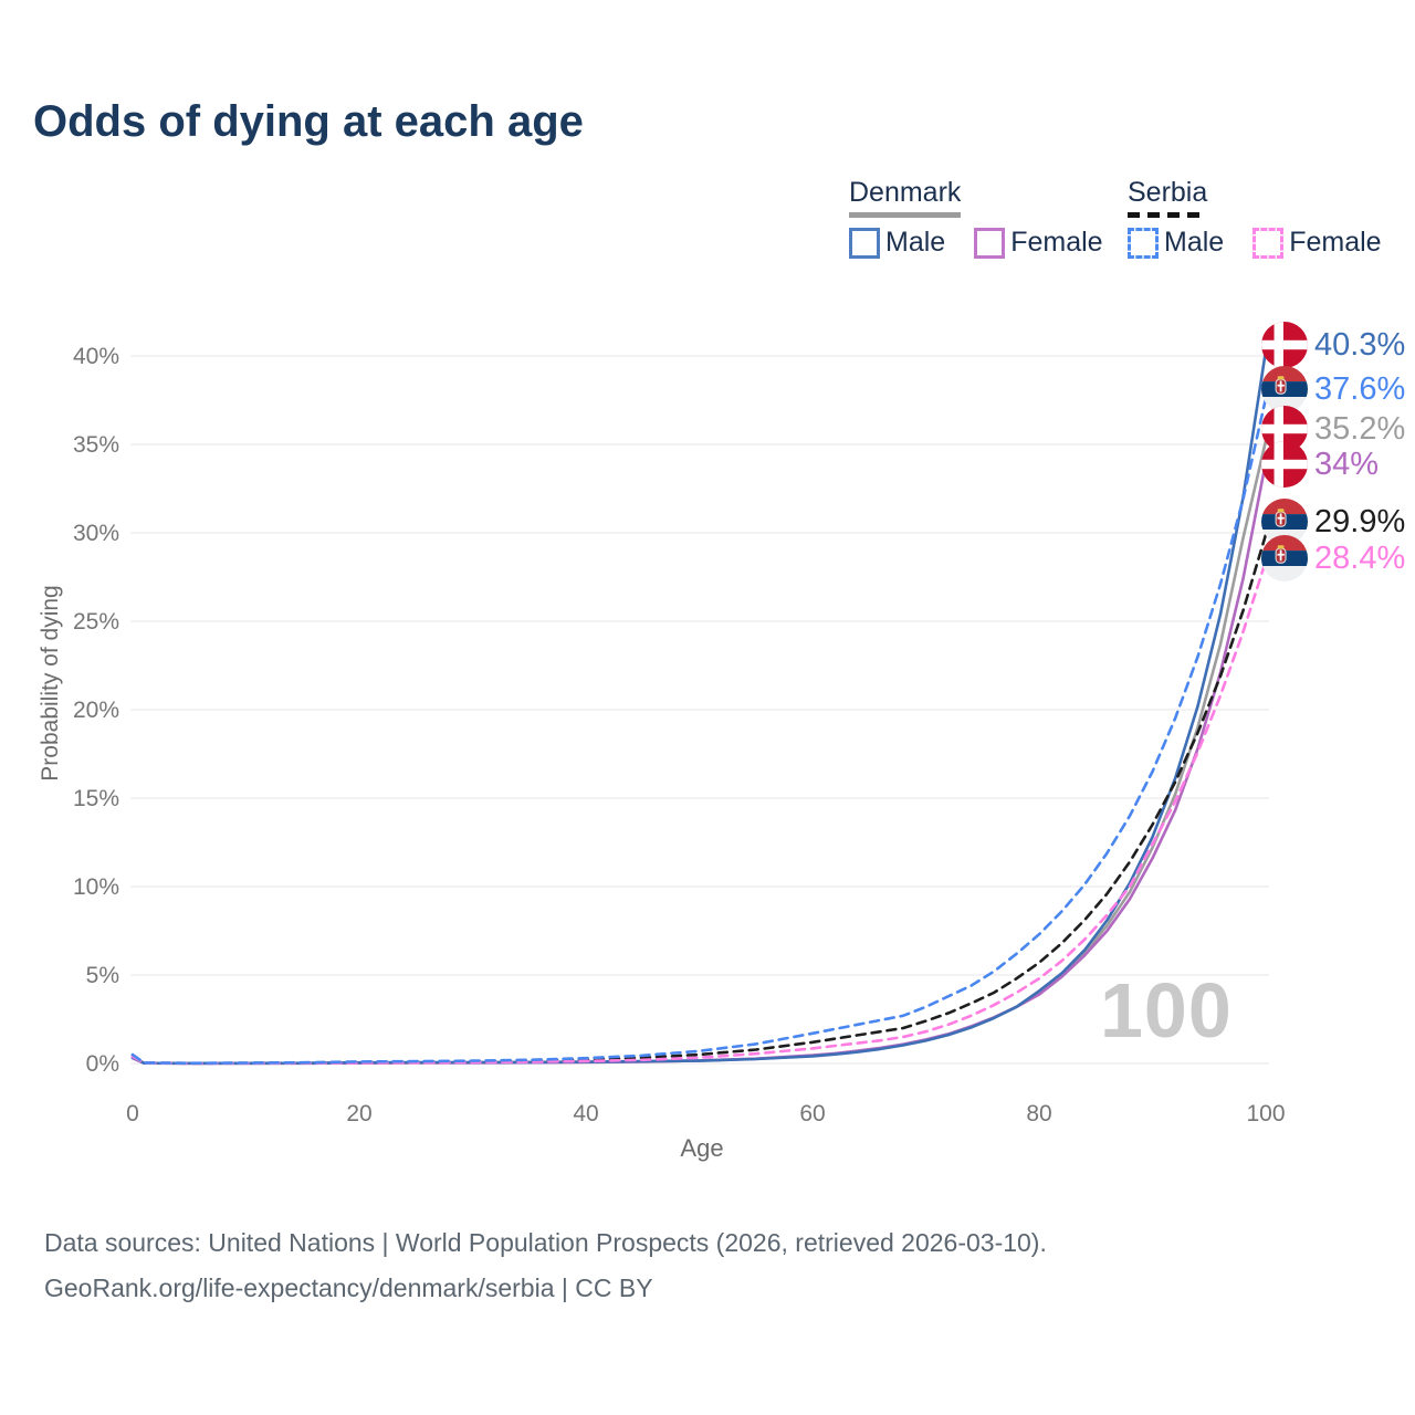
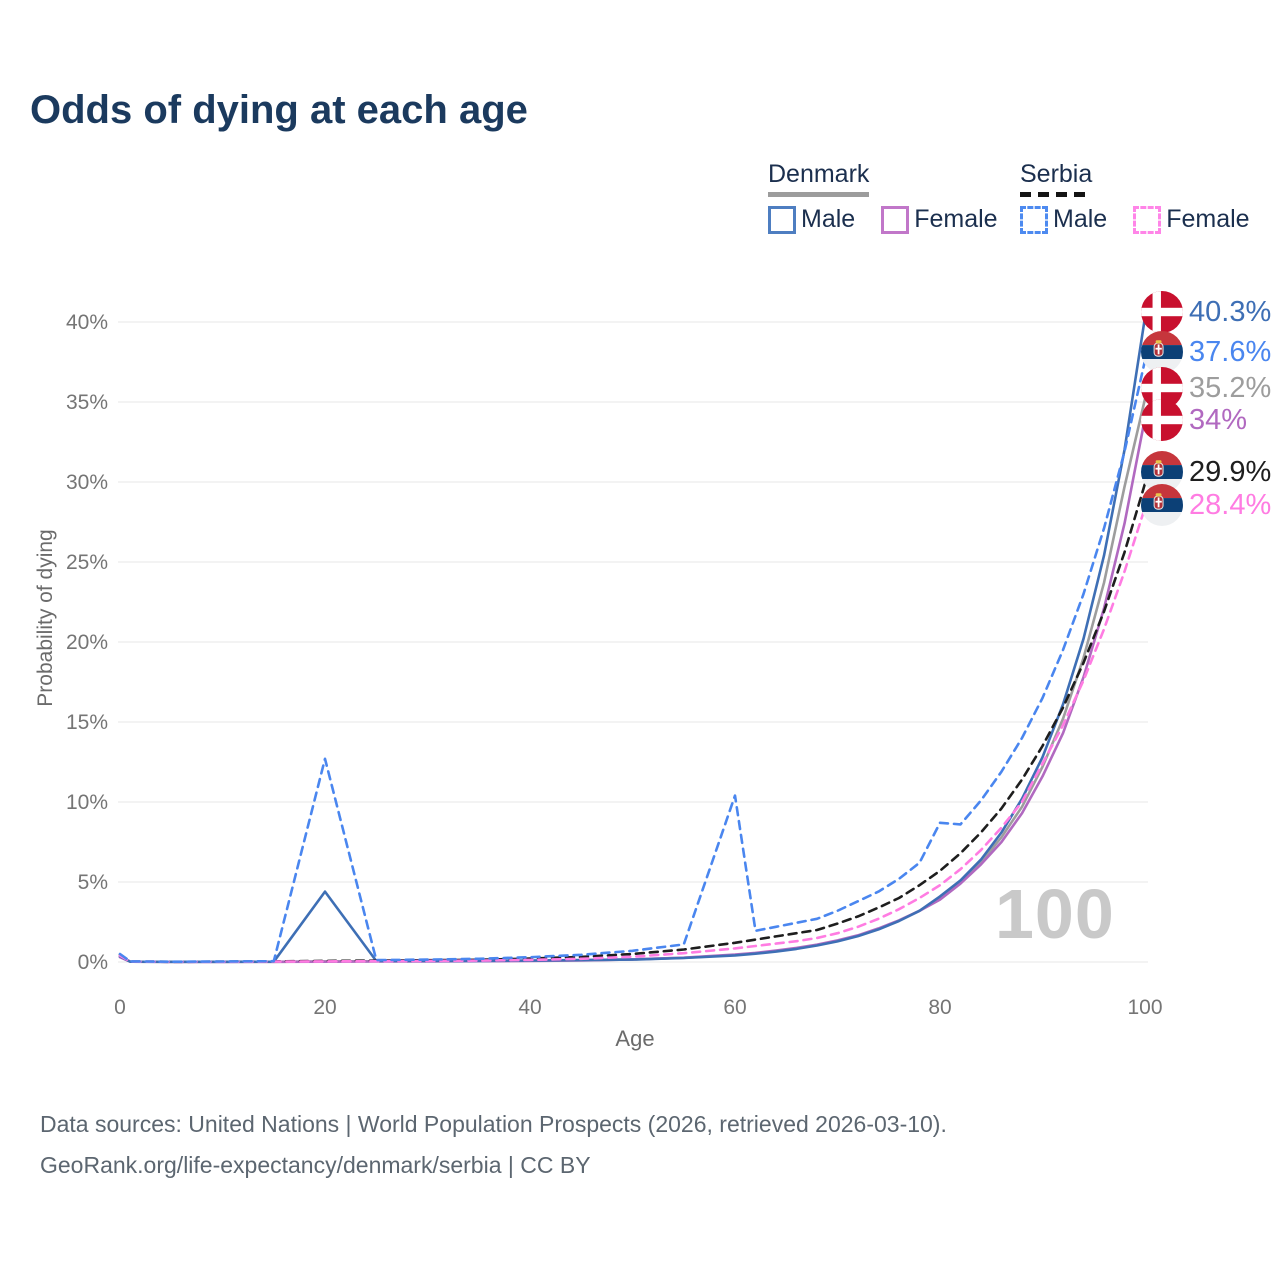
Denmark Male/20: 0.1% -> 4.4%
Serbia Male/20: 0.1% -> 12.7%
Serbia Male/60: 1.7% -> 10.4%
Serbia Male/80: 7.3% -> 8.7%
